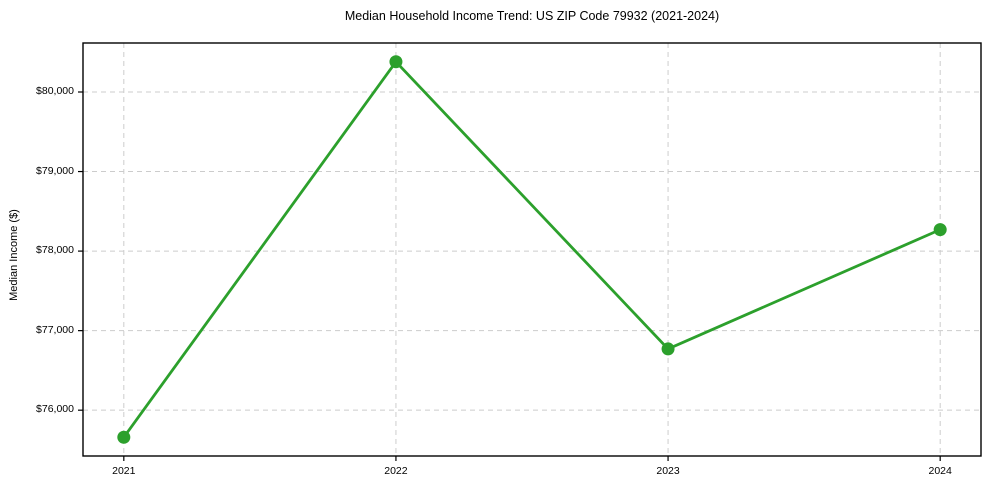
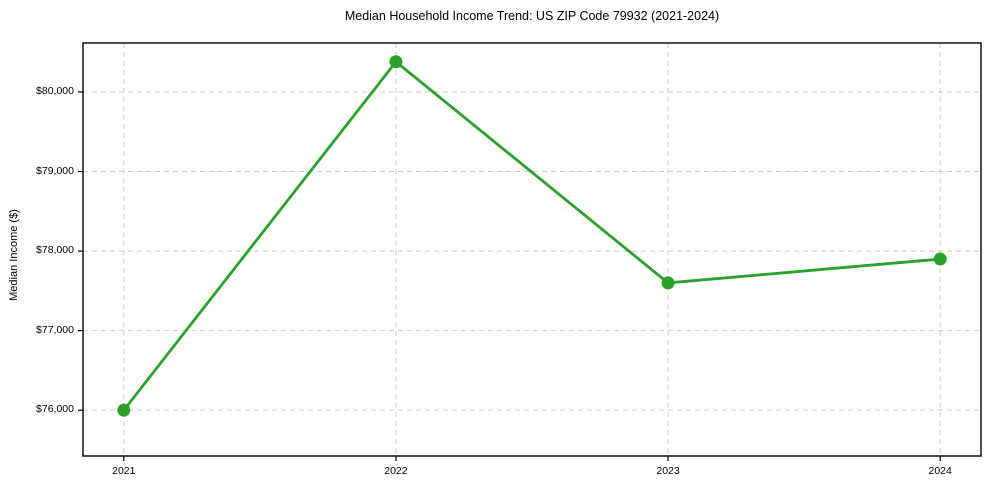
2021: $75700 -> $76000
2023: $76800 -> $77600
2024: $78300 -> $77900
